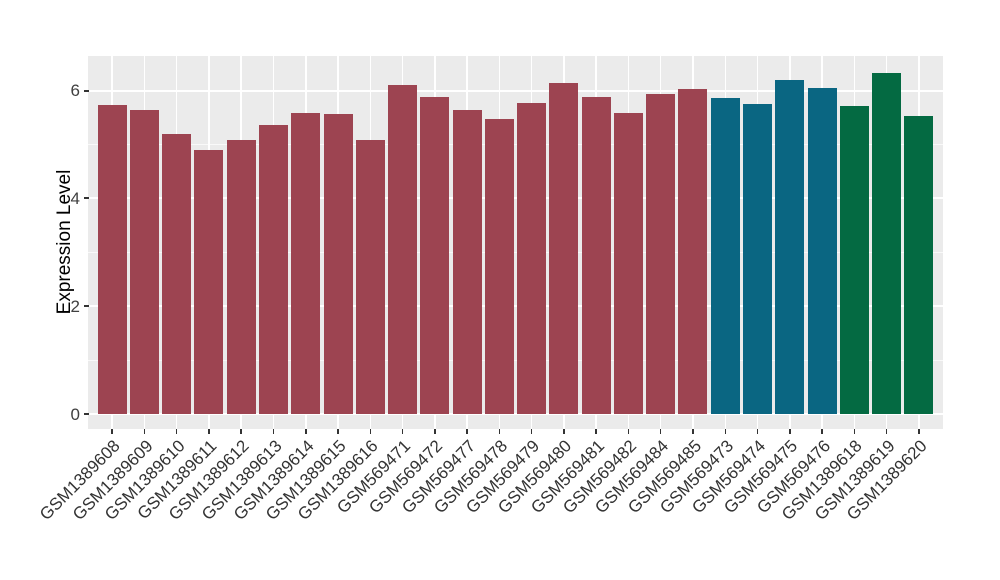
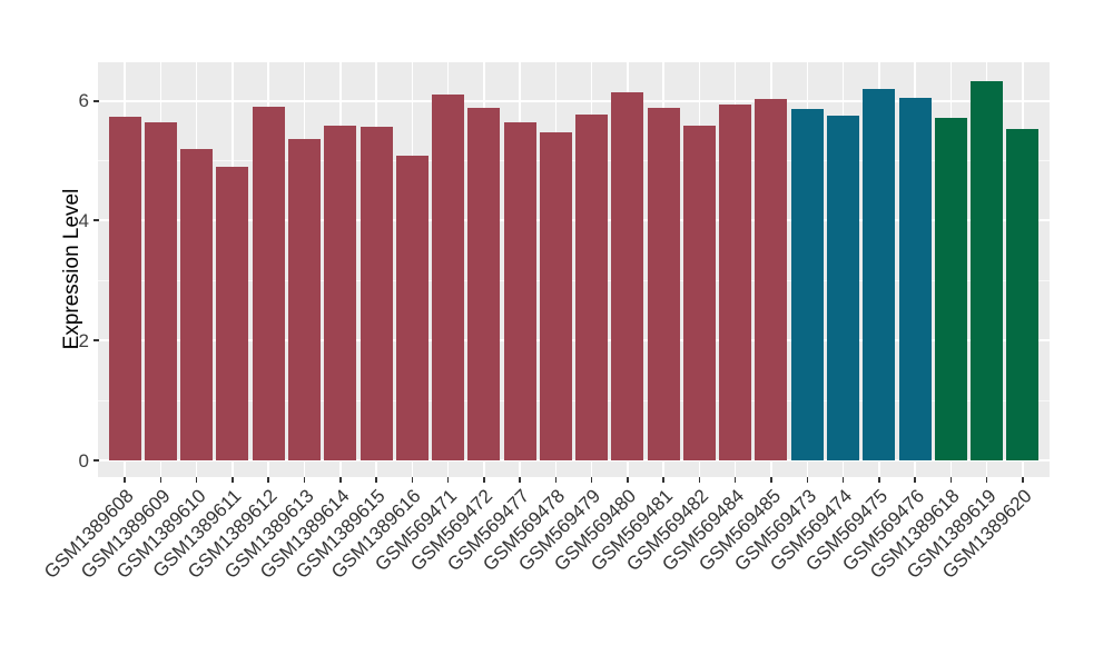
GSM1389612: 5.1 -> 5.9
